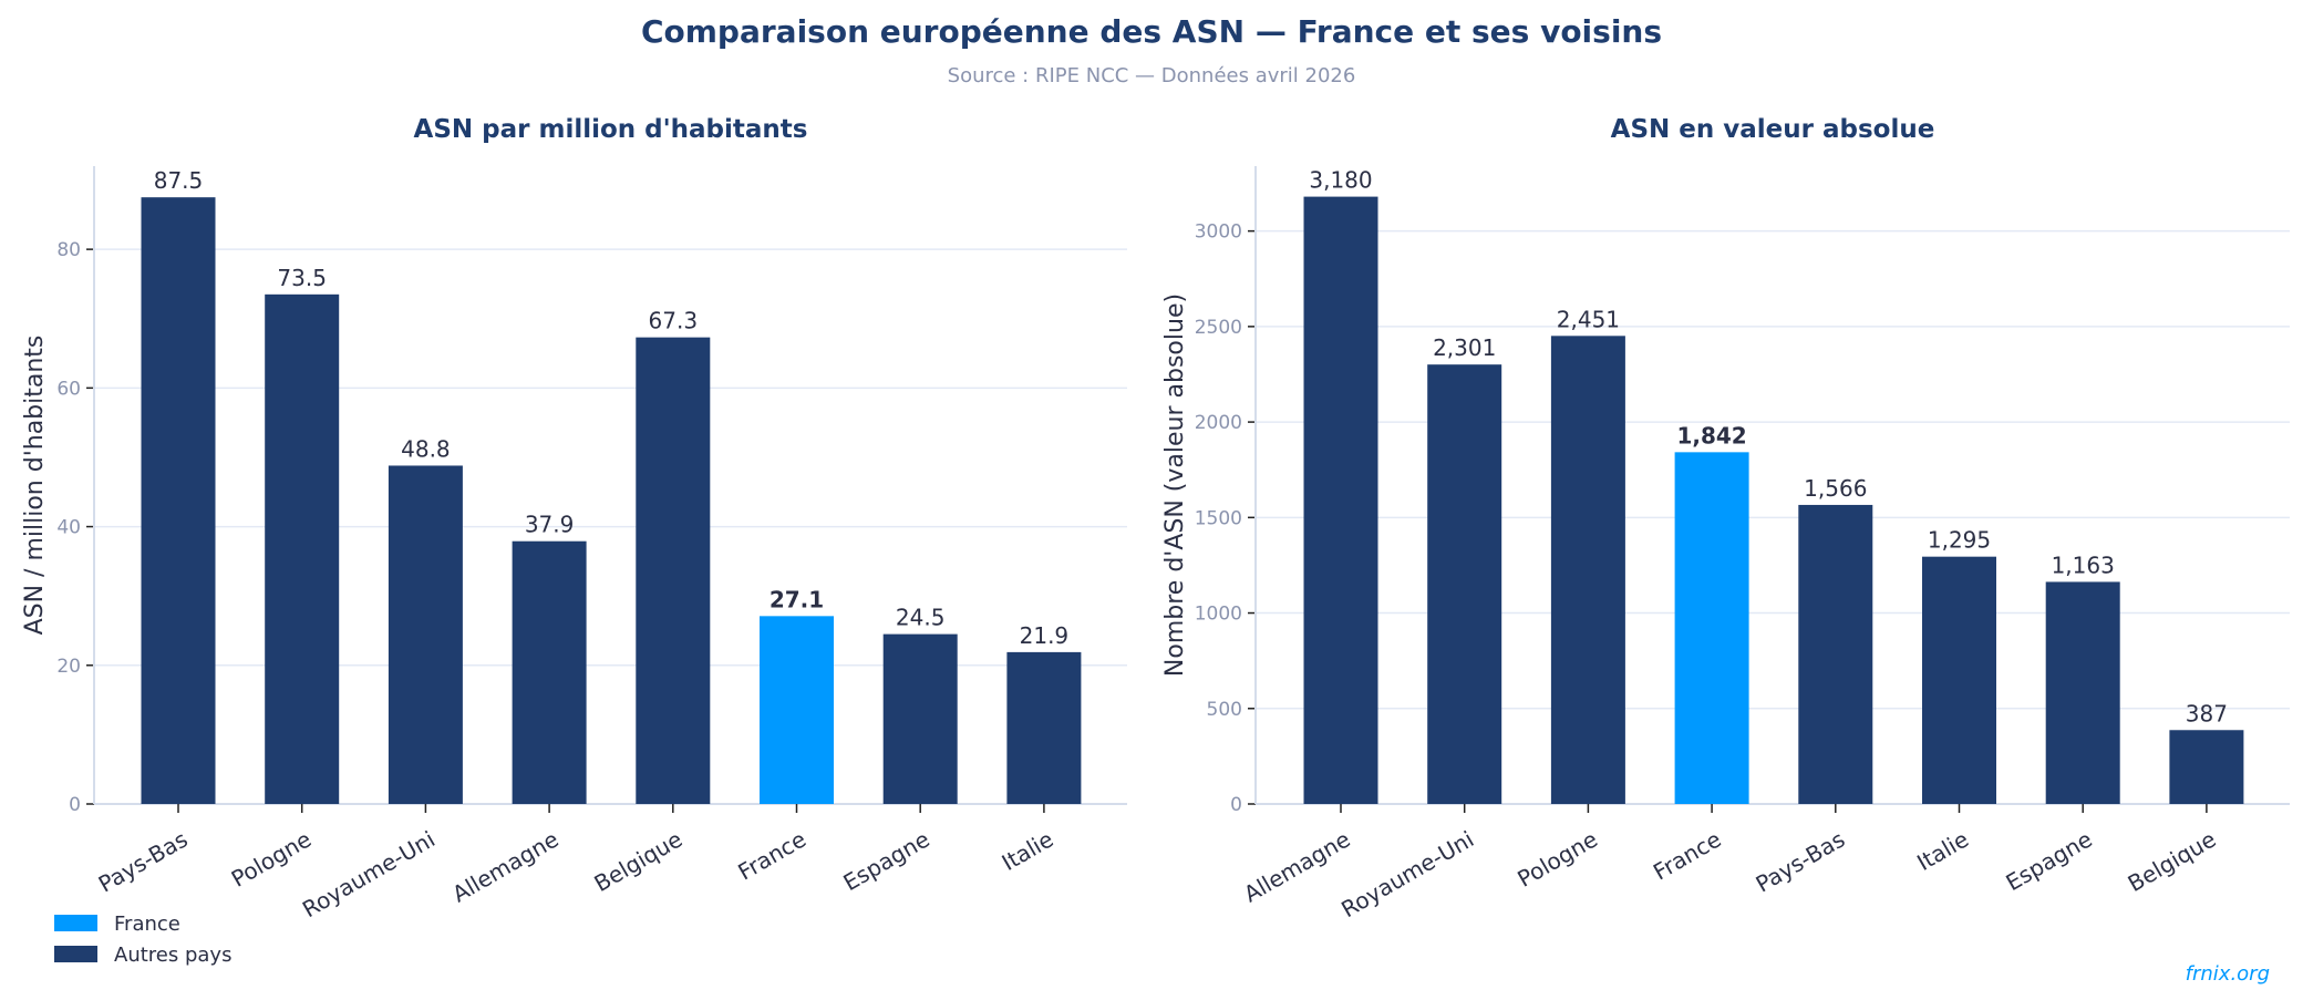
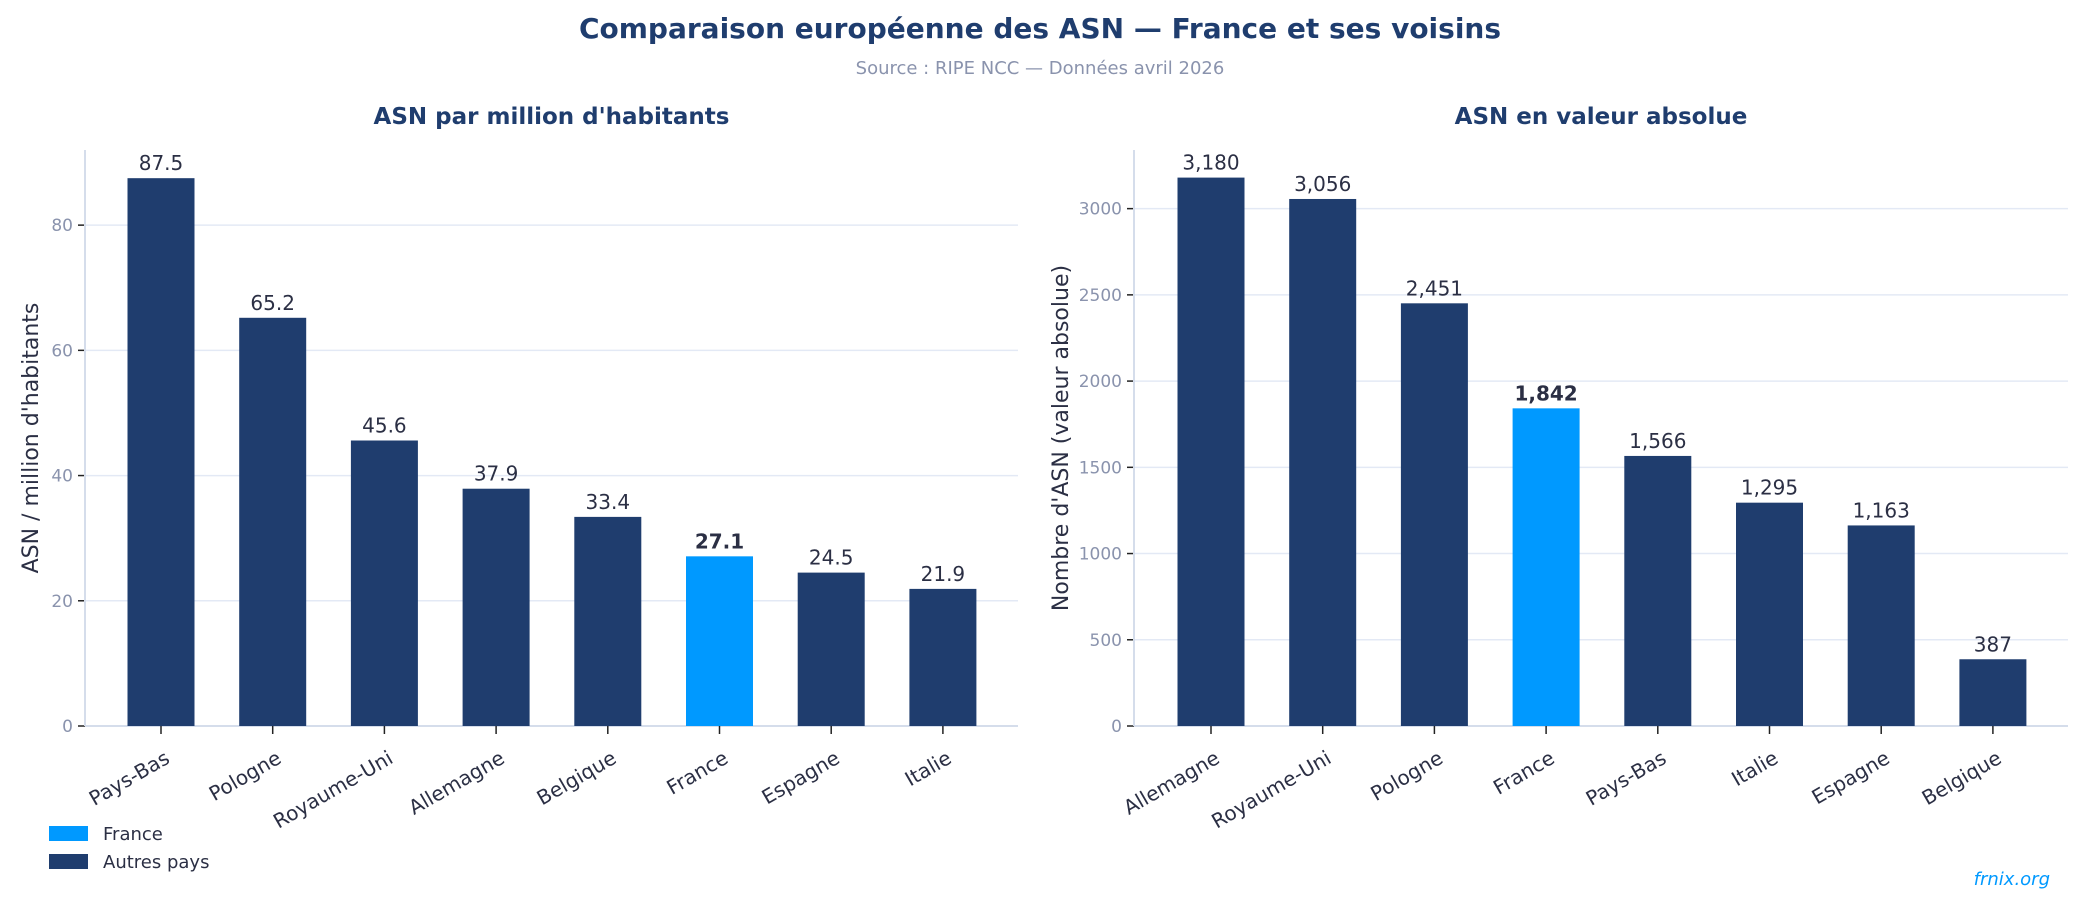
ASN par million d'habitants/Pologne: 73.5 -> 65.2
ASN par million d'habitants/Royaume-Uni: 48.8 -> 45.6
ASN par million d'habitants/Belgique: 67.3 -> 33.4
ASN en valeur absolue/Royaume-Uni: 2,301 -> 3,056
